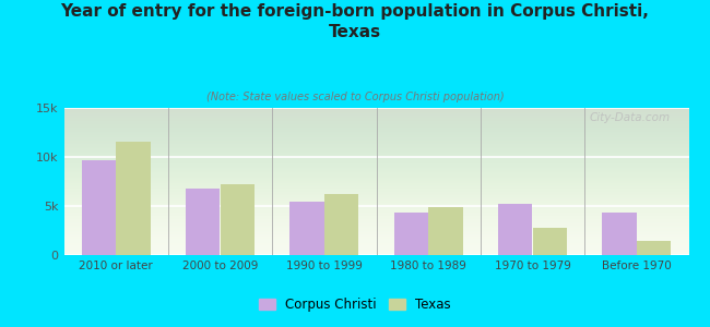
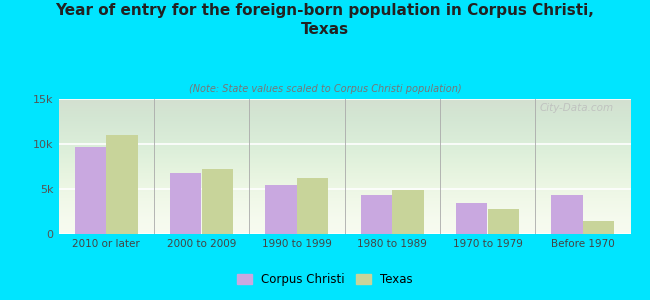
Texas/2010 or later: 11.6k -> 11.0k
Corpus Christi/1970 to 1979: 5.2k -> 3.4k
